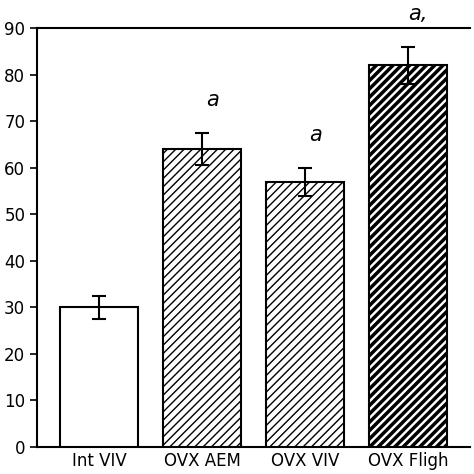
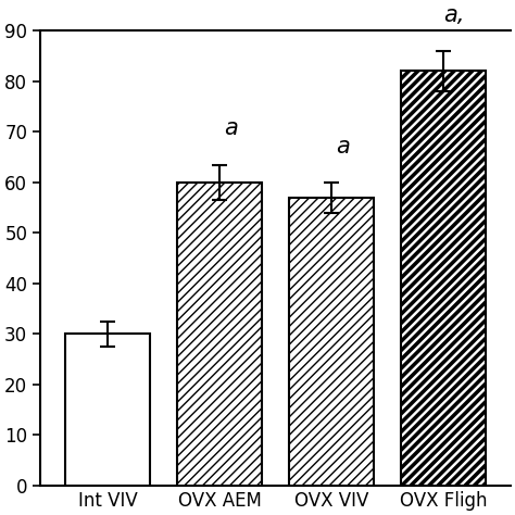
OVX AEM: 64 -> 60
